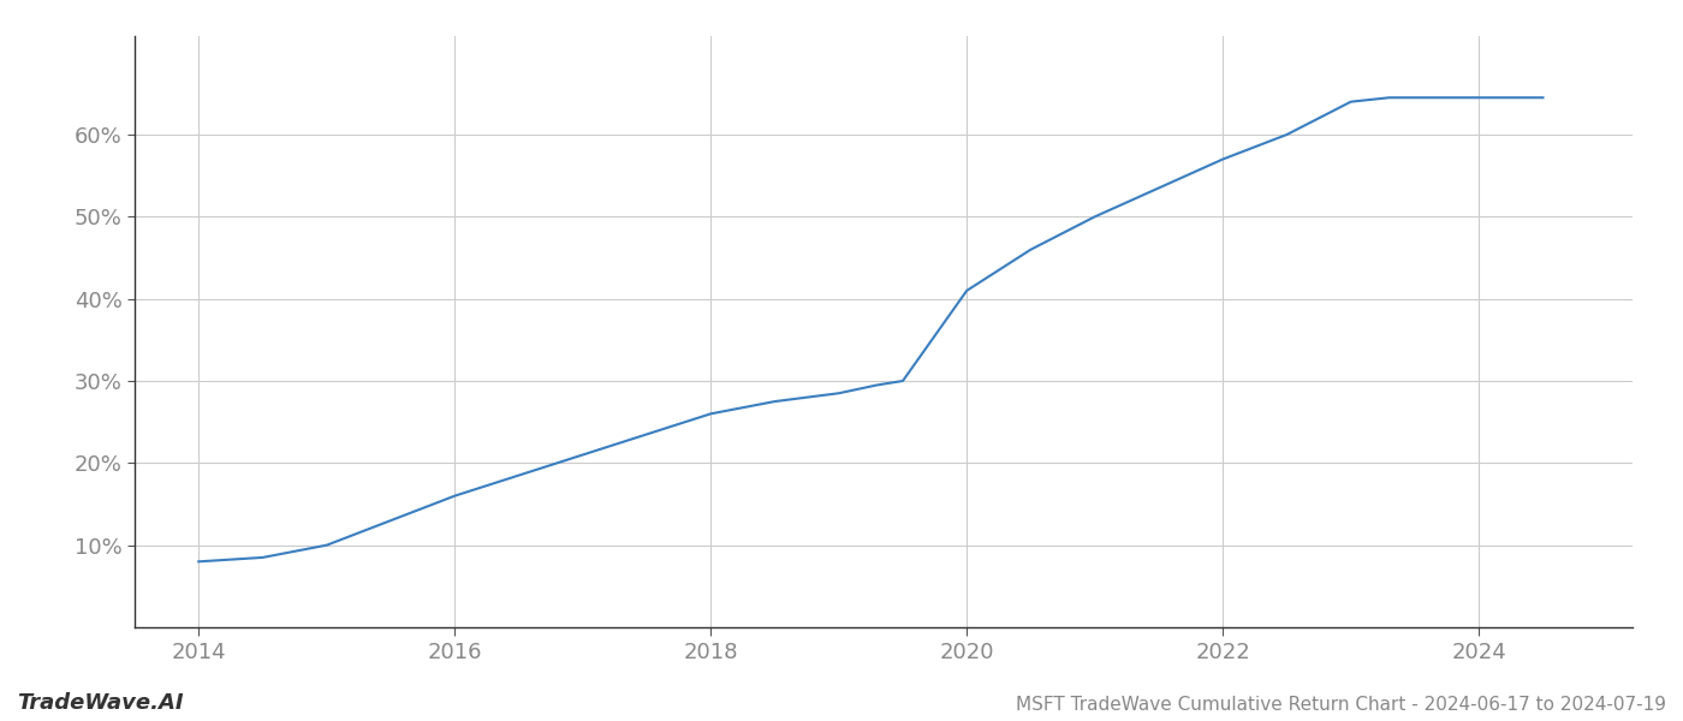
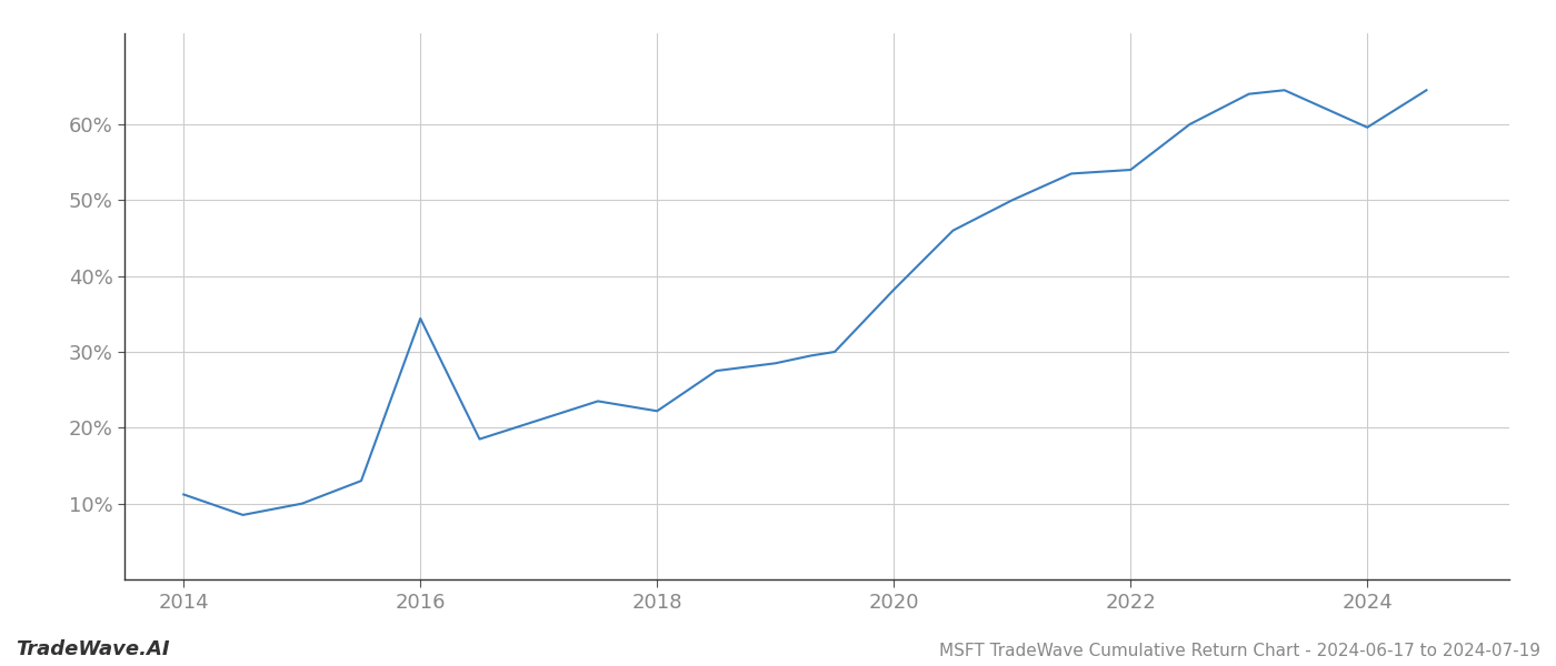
2014: 8.0% -> 11.2%
2016: 16.0% -> 34.4%
2018: 26.0% -> 22.2%
2020: 41.0% -> 38.2%
2022: 57.0% -> 54.0%
2024: 64.5% -> 59.6%
